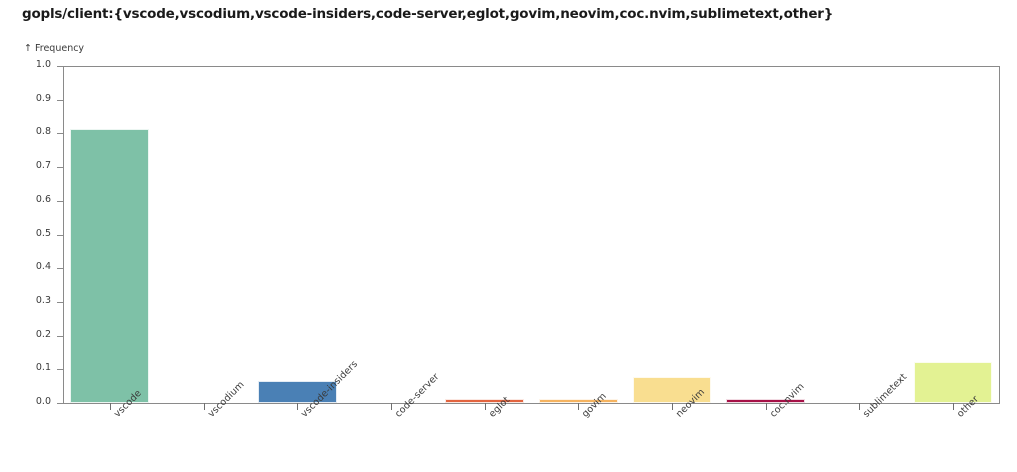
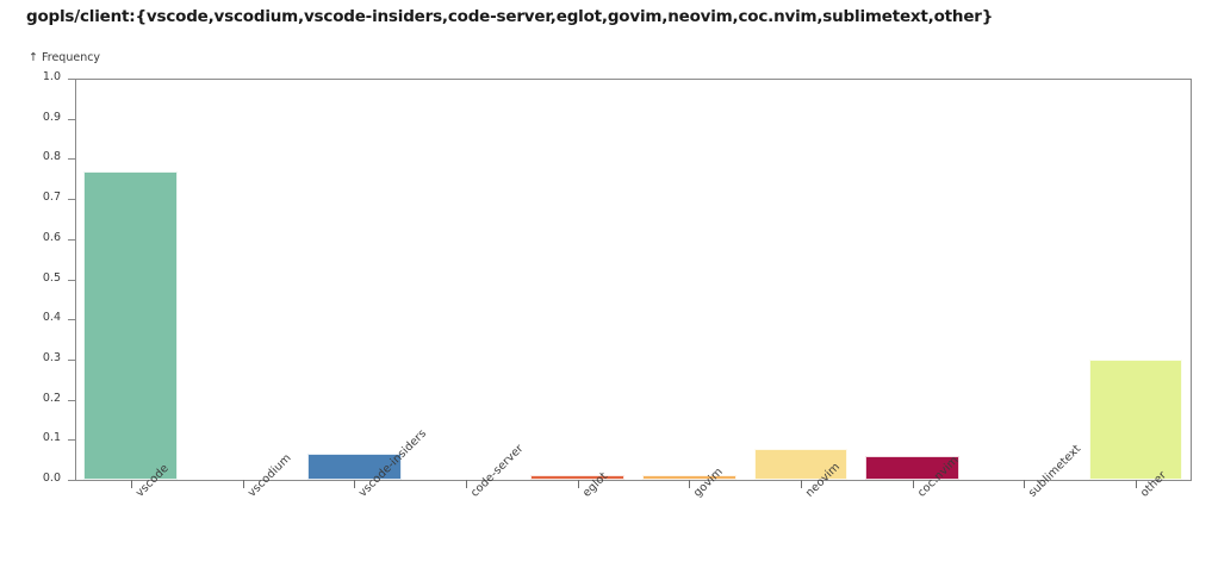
vscode: 0.81 -> 0.77
coc.nvim: 0.01 -> 0.06
other: 0.12 -> 0.30
